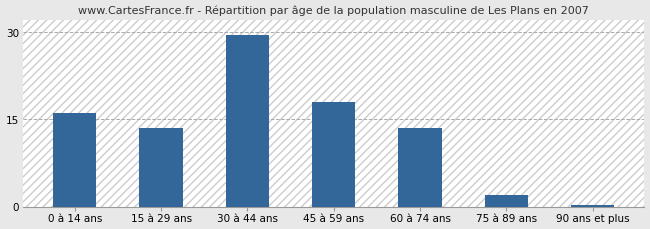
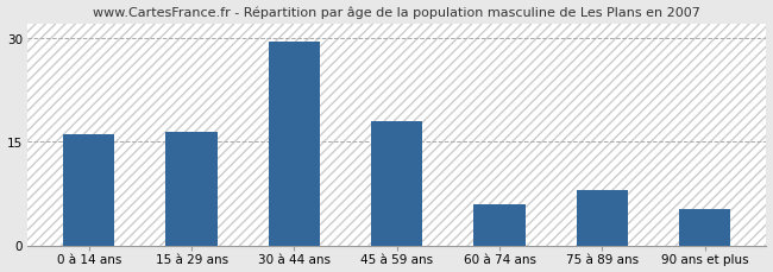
15 à 29 ans: 13.5 -> 16.4
60 à 74 ans: 13.5 -> 6.0
75 à 89 ans: 2.0 -> 8.0
90 ans et plus: 0.2 -> 5.2
